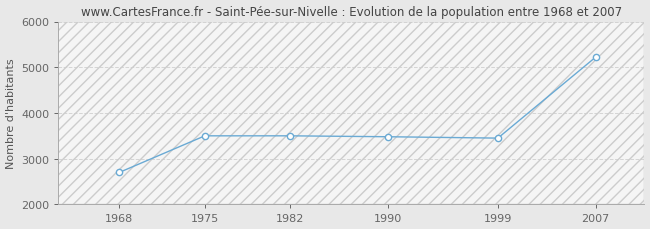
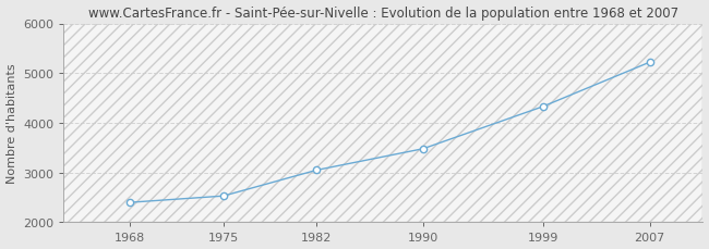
1968: 2700 -> 2400
1975: 3500 -> 2530
1982: 3500 -> 3050
1999: 3450 -> 4330
